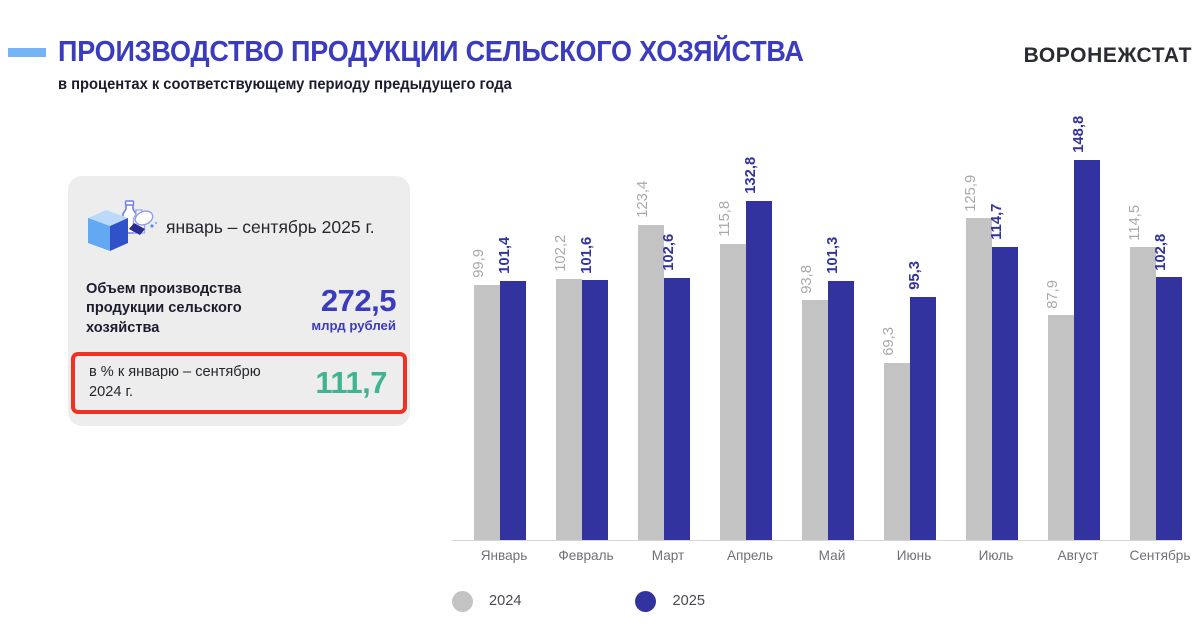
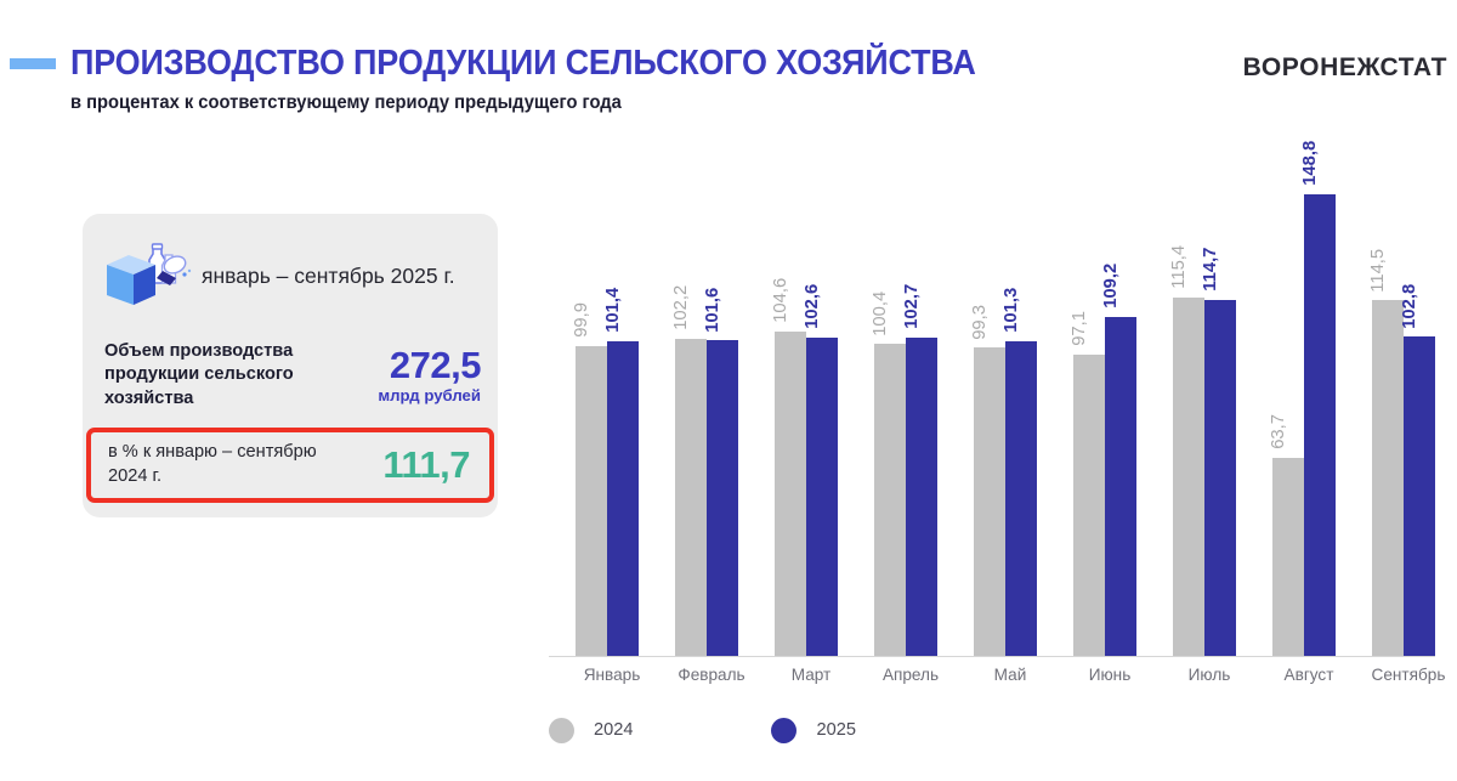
2024/Март: 123,4 -> 104,6
2024/Апрель: 115,8 -> 100,4
2025/Апрель: 132,8 -> 102,7
2024/Май: 93,8 -> 99,3
2024/Июнь: 69,3 -> 97,1
2025/Июнь: 95,3 -> 109,2
2024/Июль: 125,9 -> 115,4
2024/Август: 87,9 -> 63,7
